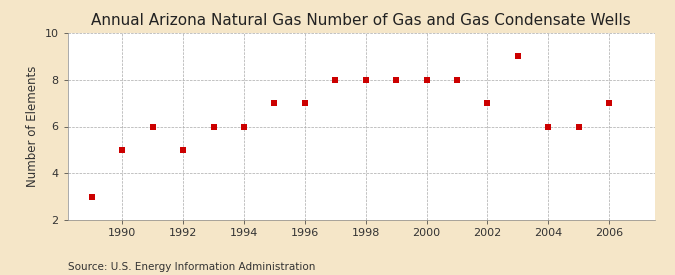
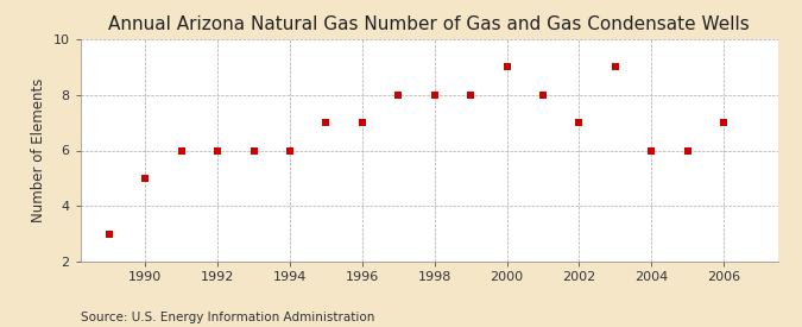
1992: 5 -> 6
2000: 8 -> 9
